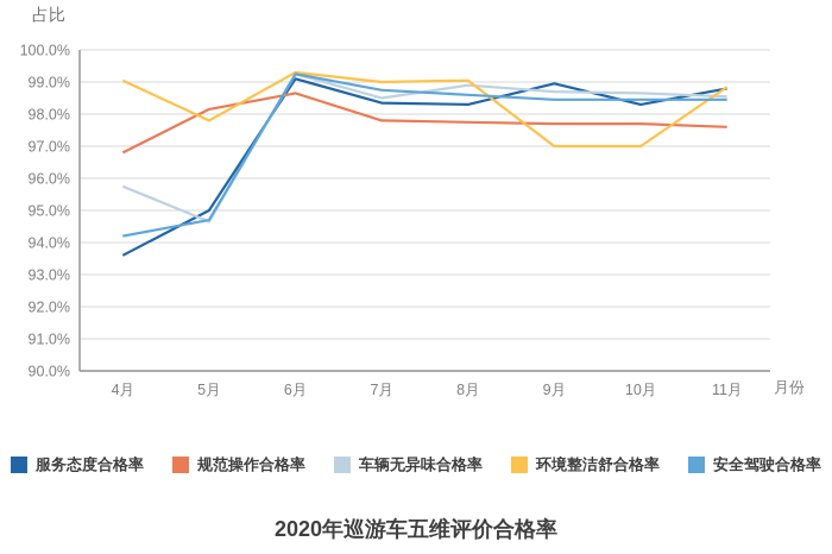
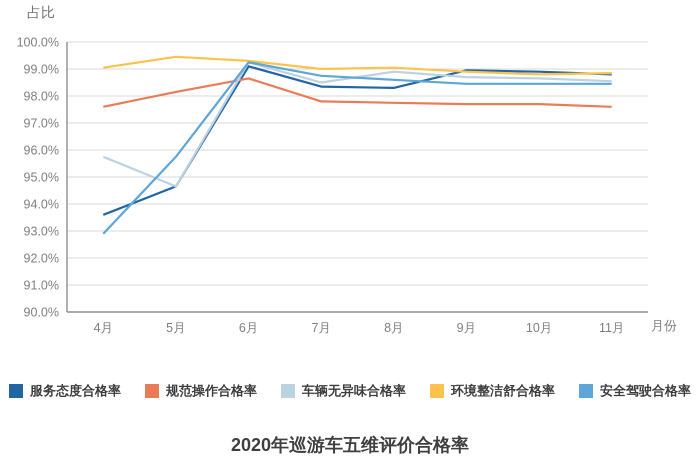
规范操作合格率/4月: 96.8% -> 97.6%
安全驾驶合格率/4月: 94.2% -> 92.9%
服务态度合格率/5月: 95.0% -> 94.7%
环境整洁舒合格率/5月: 97.8% -> 99.5%
安全驾驶合格率/5月: 94.7% -> 95.8%
环境整洁舒合格率/9月: 97.0% -> 98.9%
服务态度合格率/10月: 98.3% -> 98.9%
环境整洁舒合格率/10月: 97.0% -> 98.8%
